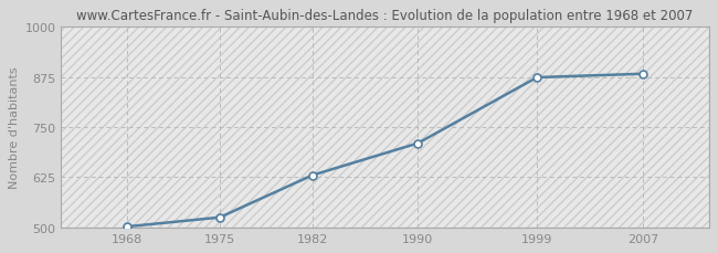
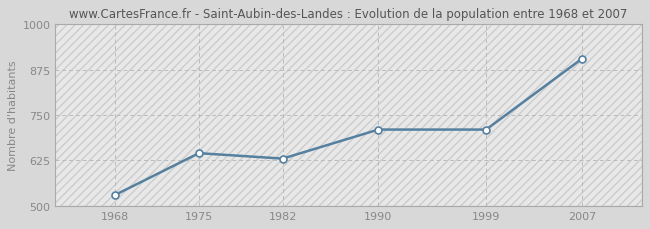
1968: 502 -> 530
1975: 525 -> 645
1999: 874 -> 710
2007: 883 -> 905
